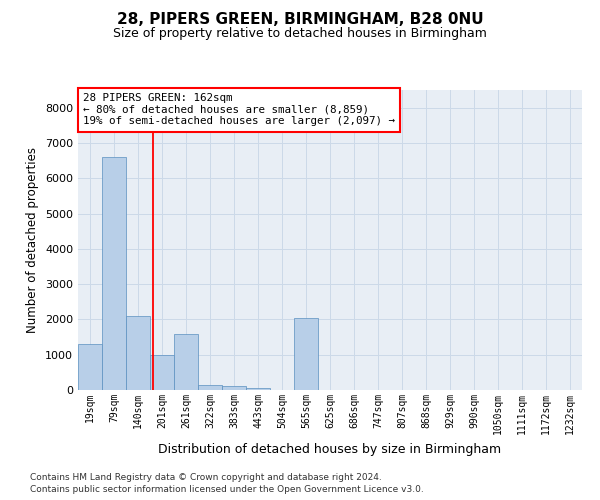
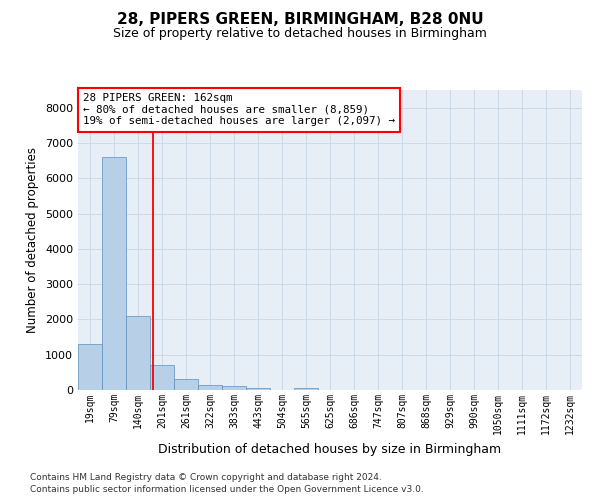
201sqm: 1000 -> 700
261sqm: 1600 -> 300
565sqm: 2050 -> 60
